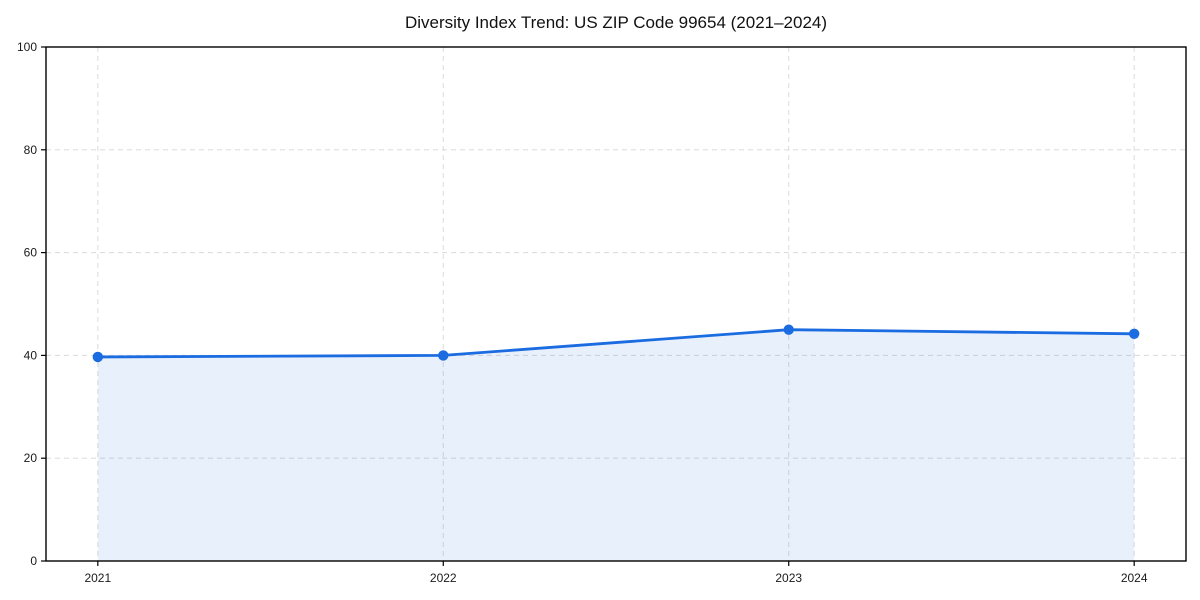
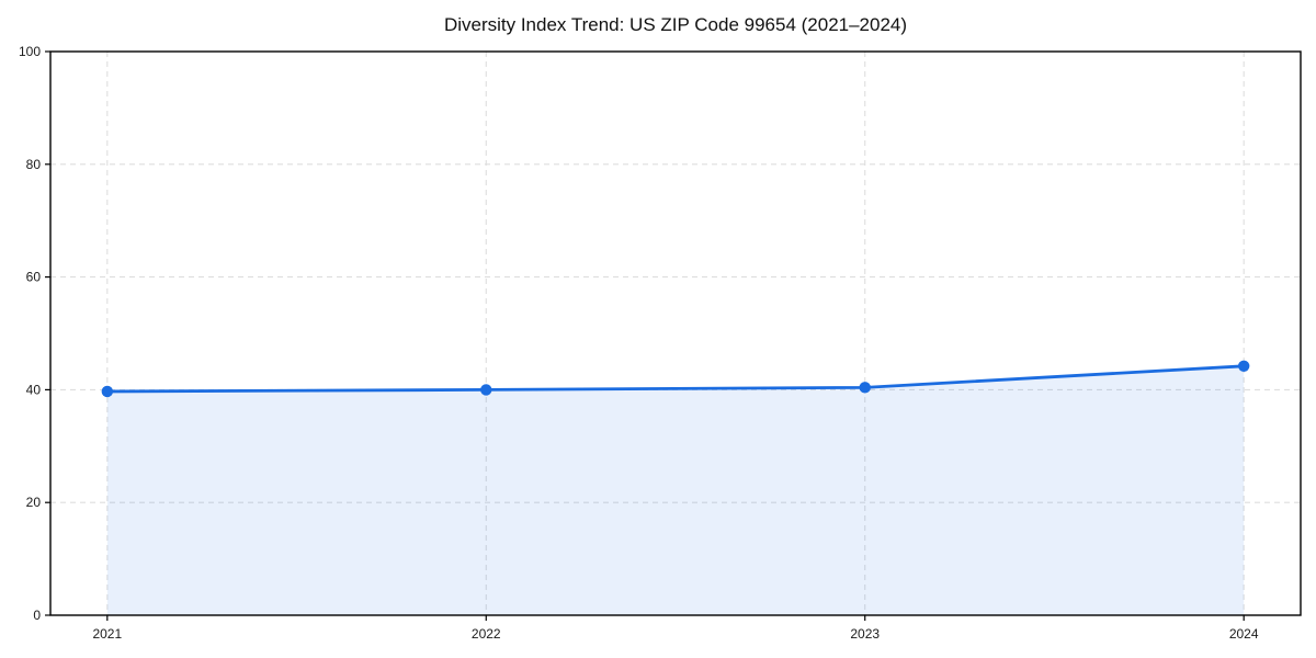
2023: 45 -> 40
